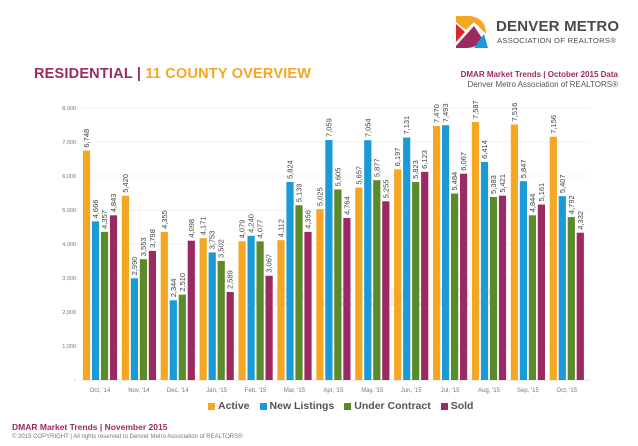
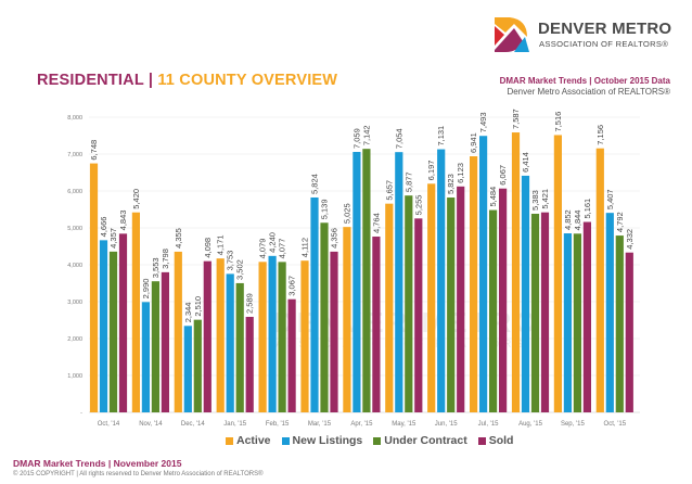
Under Contract/Apr, '15: 5,605 -> 7,142
Active/Jul, '15: 7,470 -> 6,941
New Listings/Sep, '15: 5,847 -> 4,852
